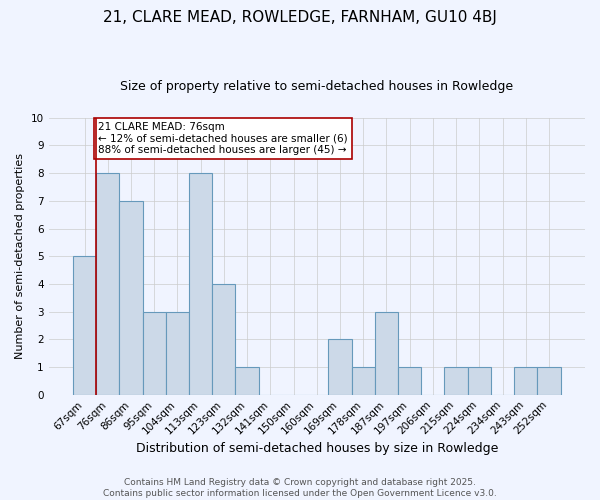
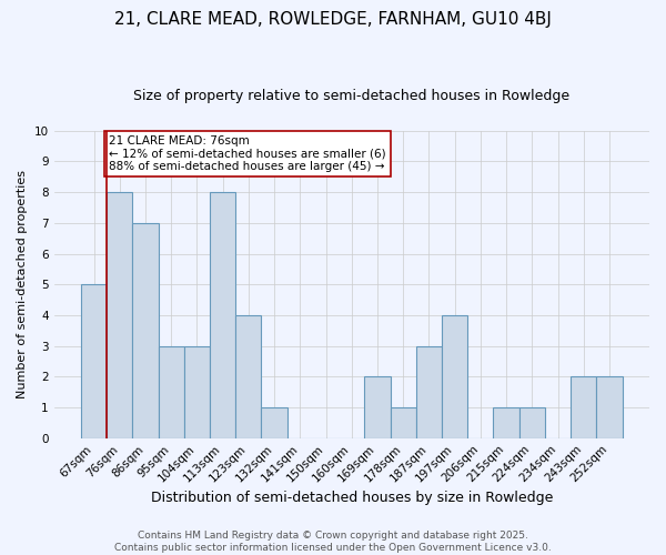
197sqm: 1 -> 4
243sqm: 1 -> 2
252sqm: 1 -> 2
